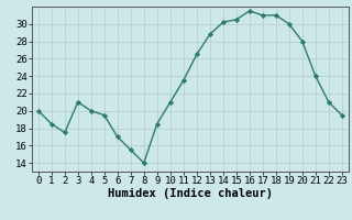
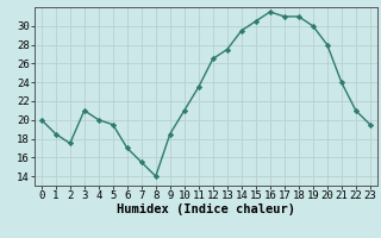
13: 28.8 -> 27.5
14: 30.2 -> 29.5
